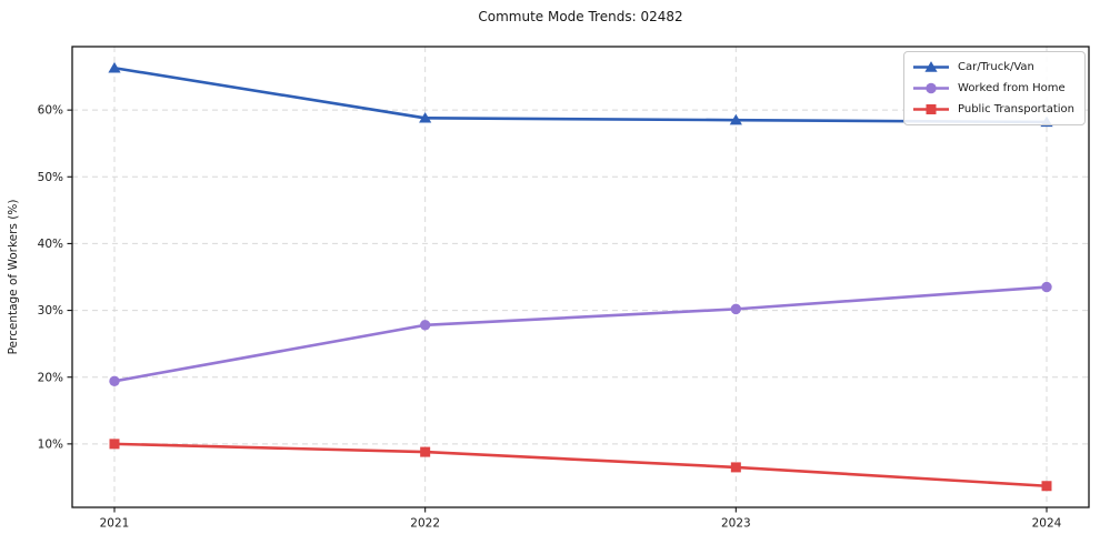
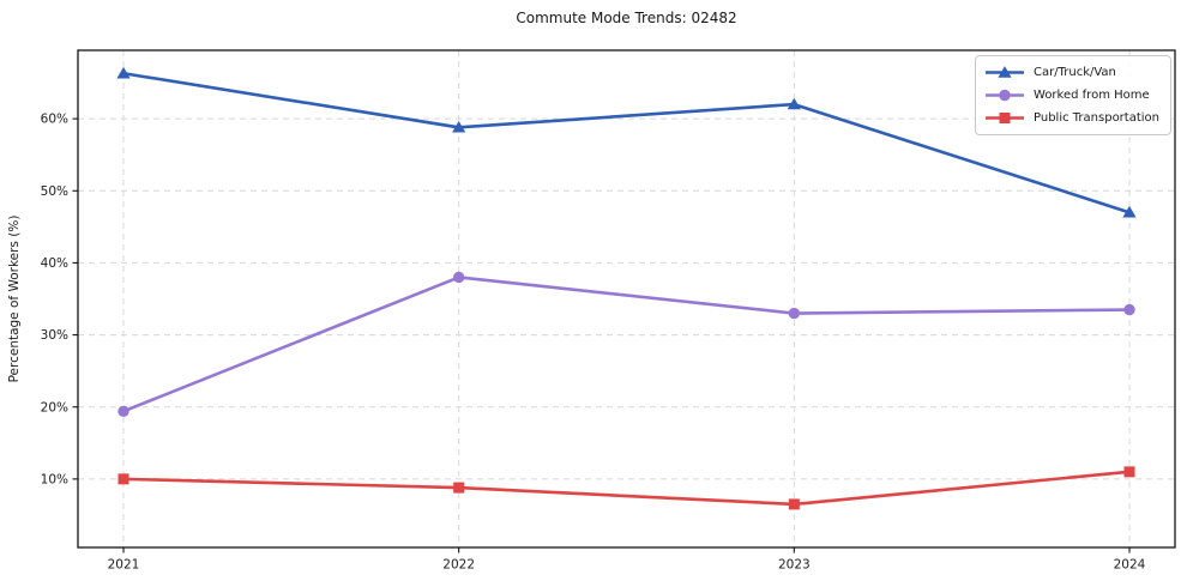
Worked from Home/2022: 28% -> 38%
Car/Truck/Van/2023: 58% -> 62%
Worked from Home/2023: 30% -> 33%
Car/Truck/Van/2024: 58% -> 47%
Public Transportation/2024: 4% -> 11%
